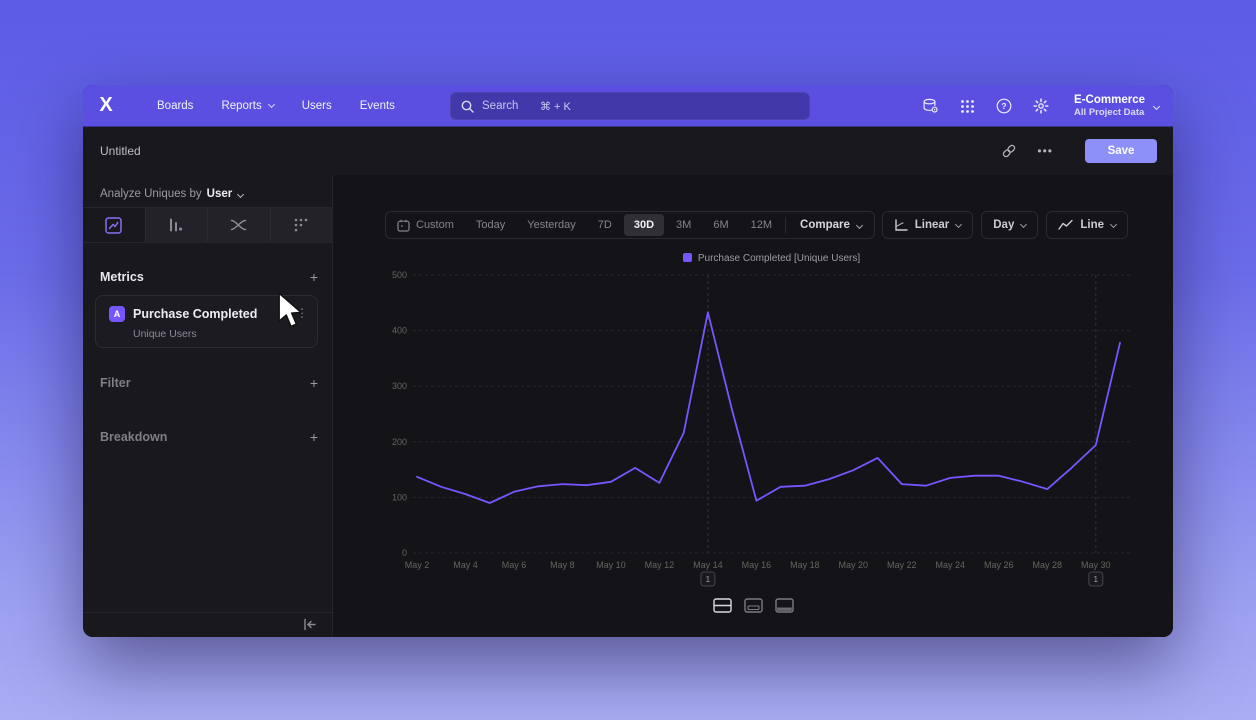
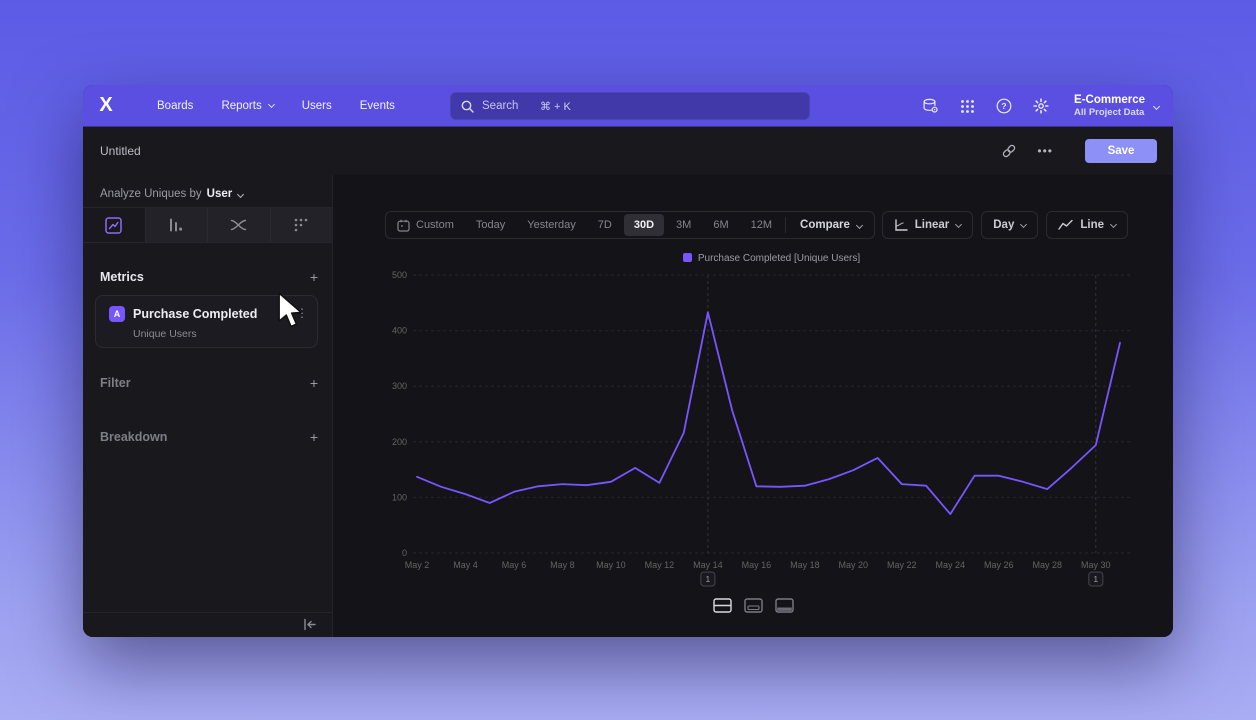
May 16: 90 -> 120
May 24: 140 -> 70
